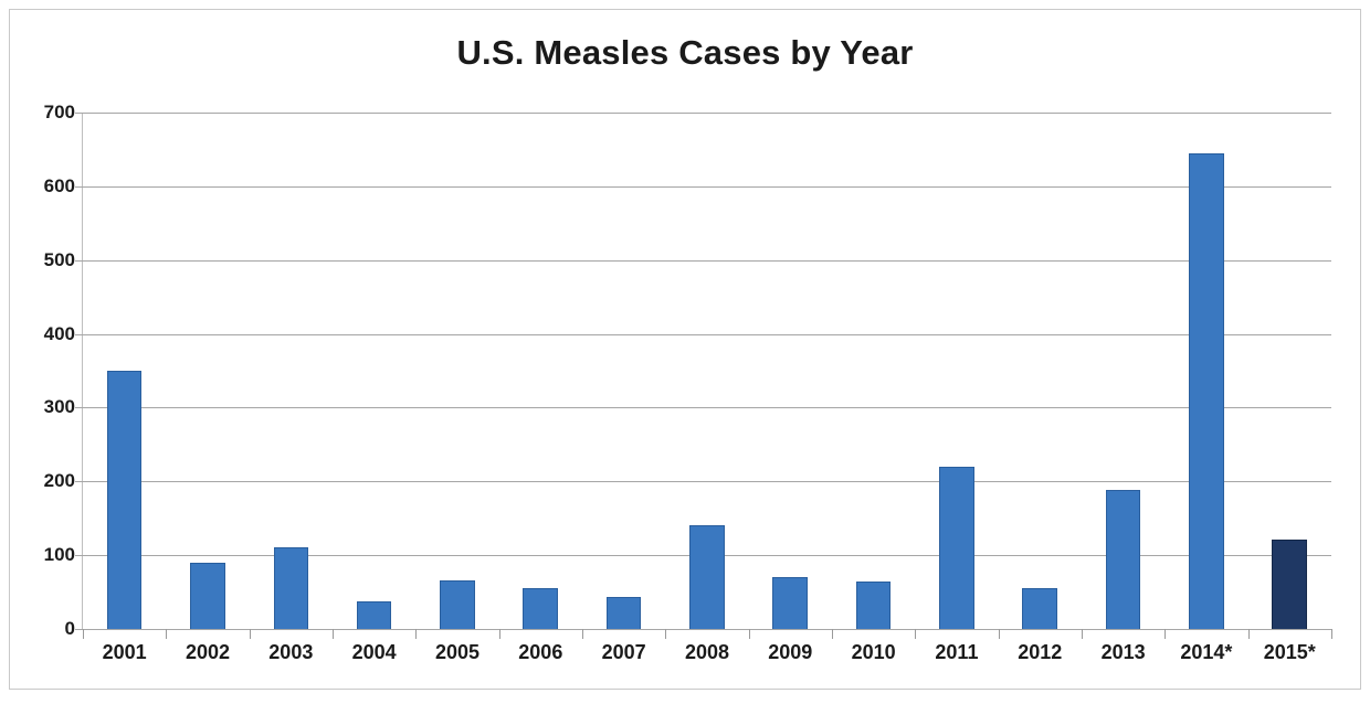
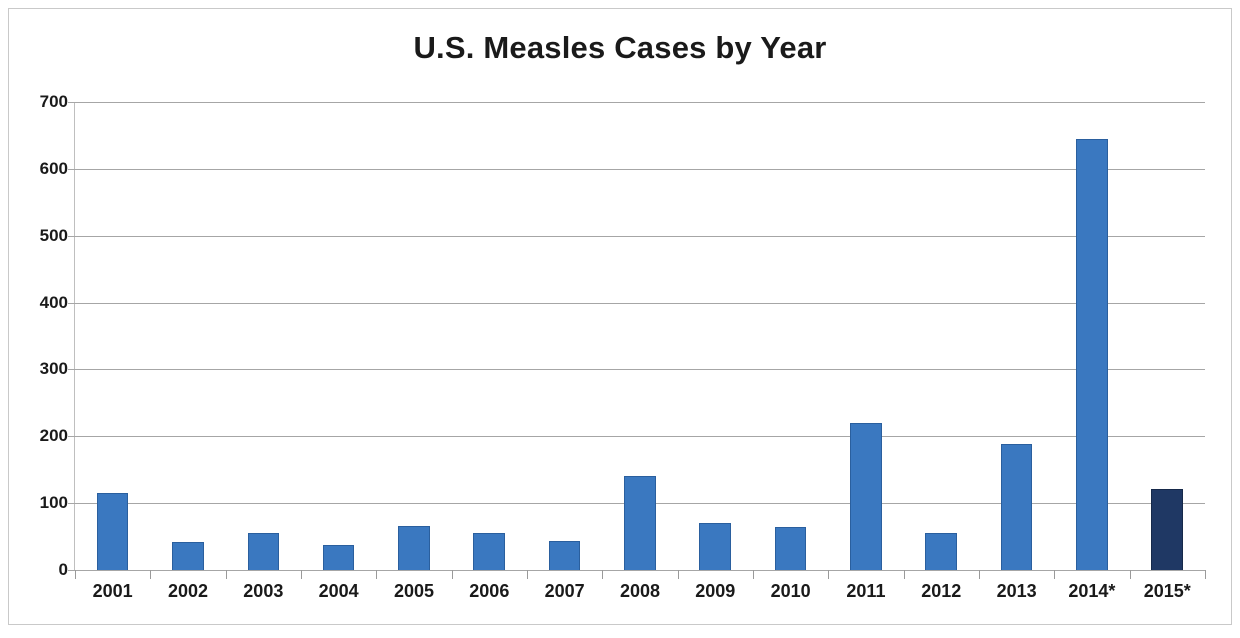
2001: 350 -> 120
2002: 90 -> 40
2003: 110 -> 60
